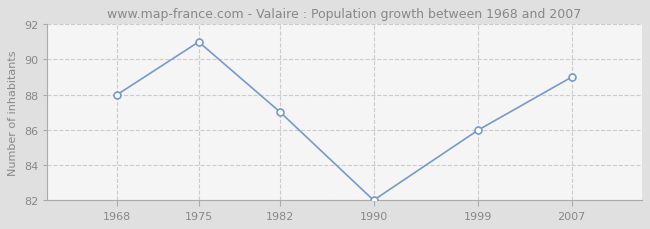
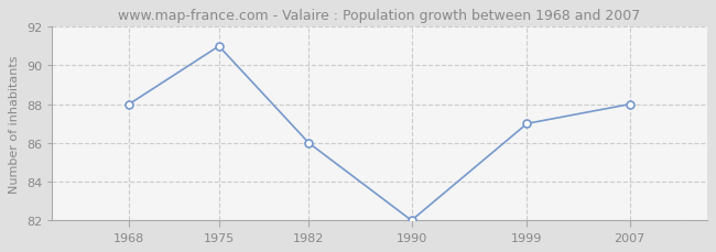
1982: 87 -> 86
1999: 86 -> 87
2007: 89 -> 88
